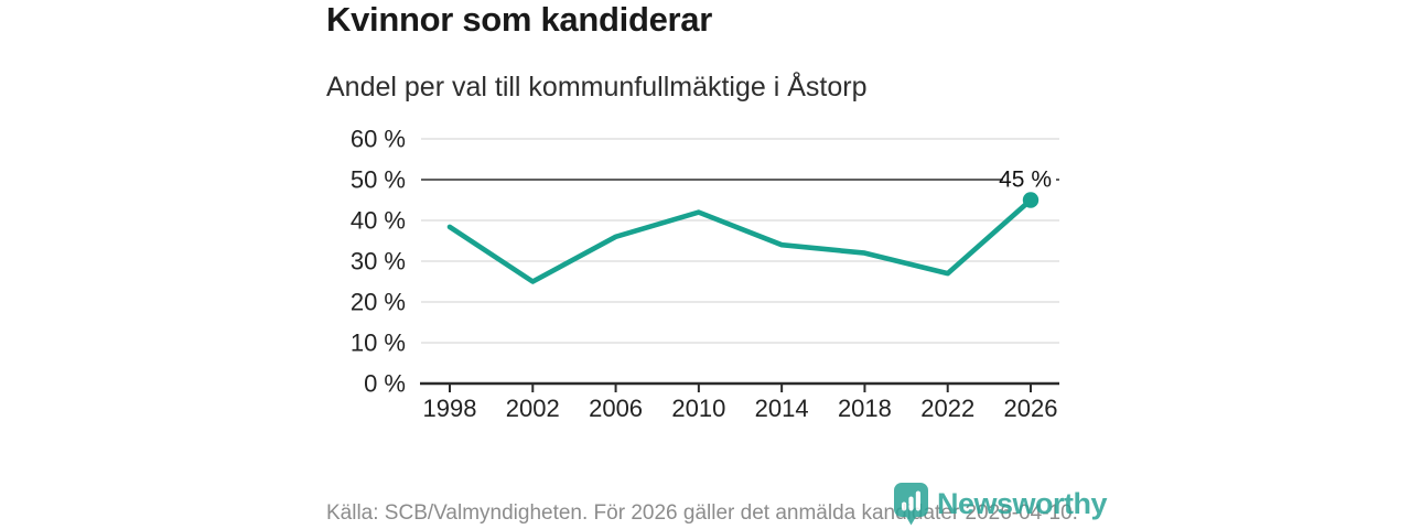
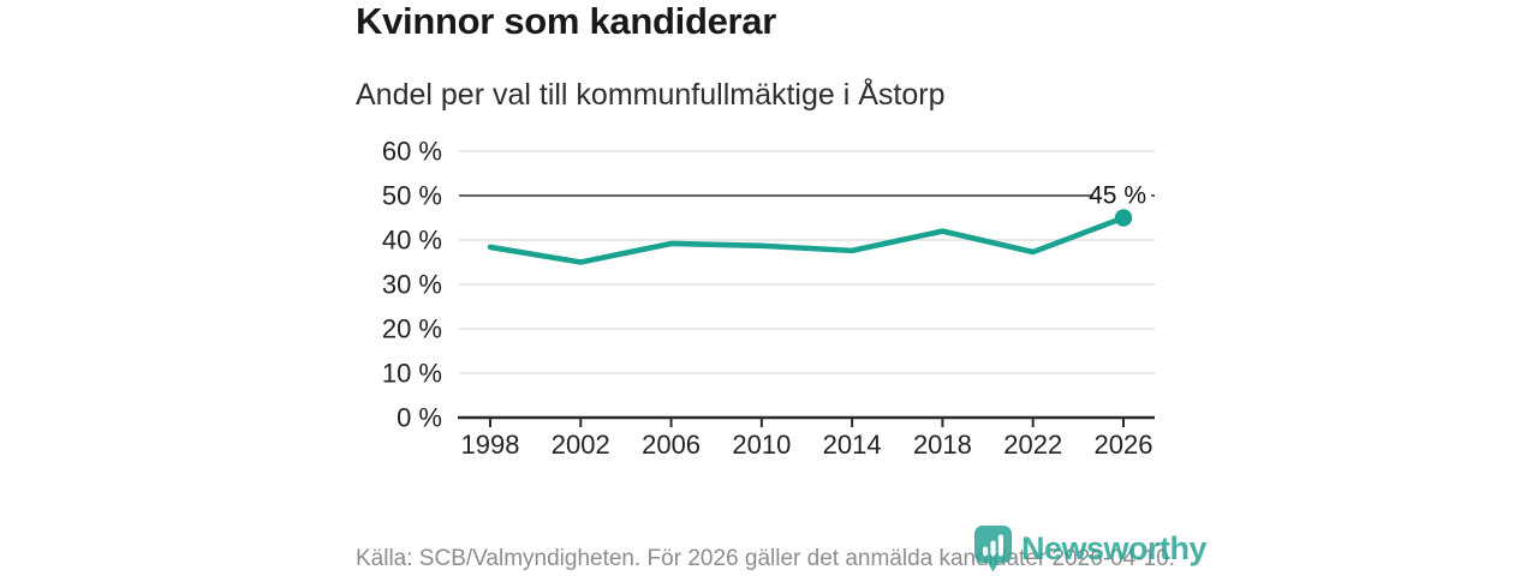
2002: 25% -> 35%
2006: 36% -> 39%
2010: 42% -> 39%
2014: 34% -> 38%
2018: 32% -> 42%
2022: 27% -> 37%
